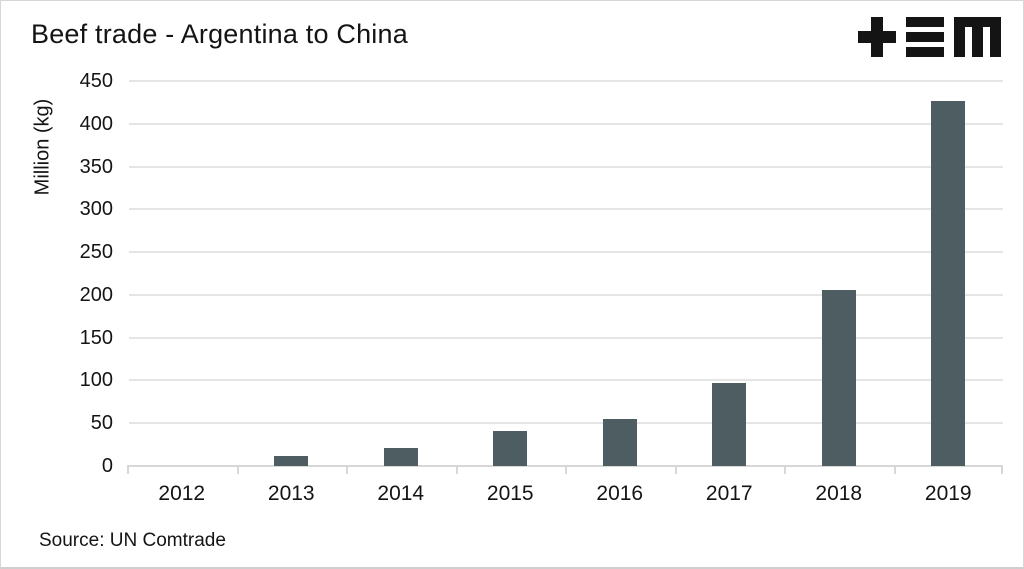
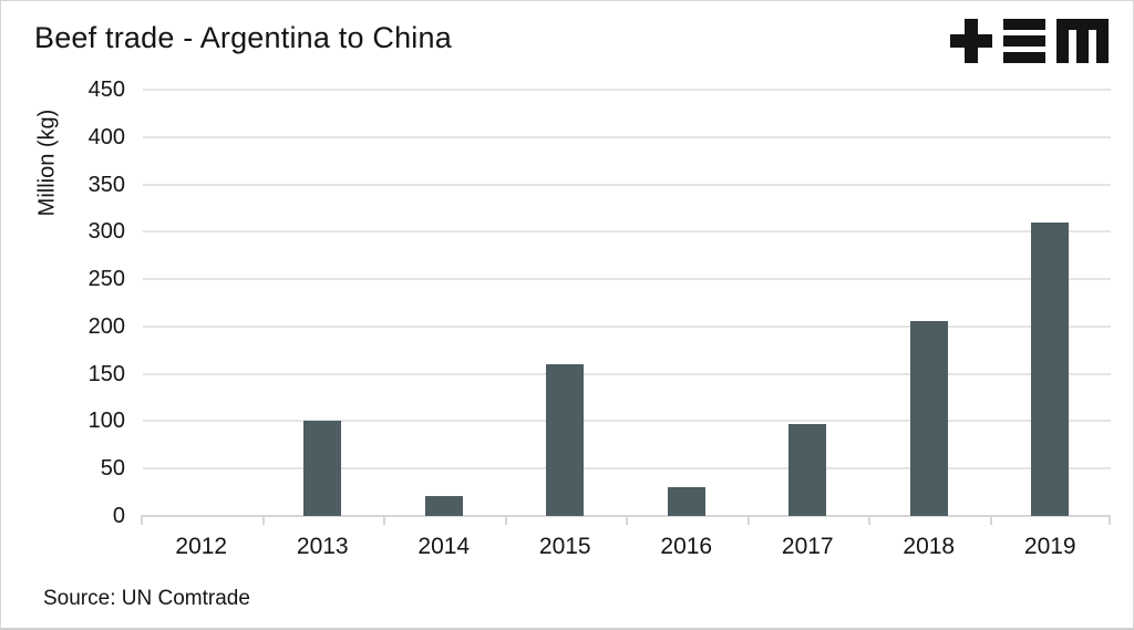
2013: 10 -> 100
2015: 40 -> 160
2016: 60 -> 30
2019: 430 -> 310
